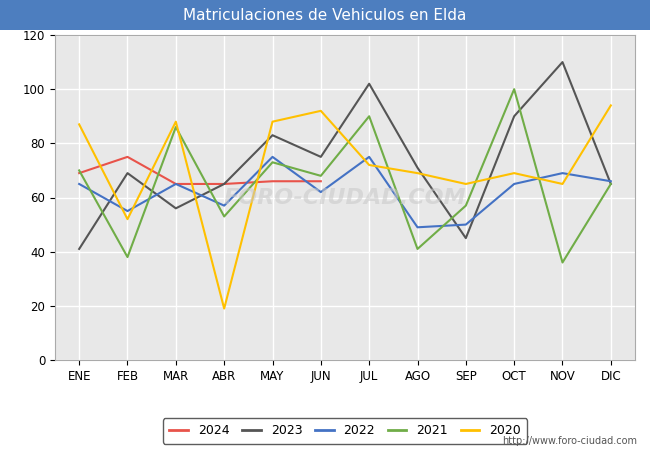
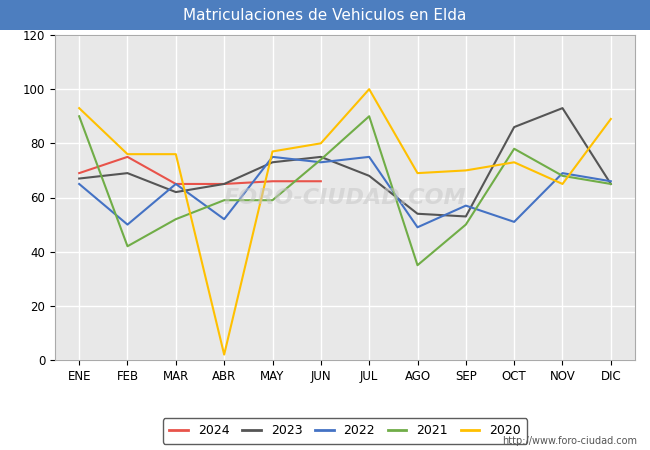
2023/ENE: 41 -> 67
2021/ENE: 70 -> 90
2020/ENE: 87 -> 93
2022/FEB: 55 -> 50
2021/FEB: 38 -> 42
2020/FEB: 52 -> 76
2023/MAR: 56 -> 62
2021/MAR: 86 -> 52
2020/MAR: 88 -> 76
2022/ABR: 57 -> 52
2021/ABR: 53 -> 59
2020/ABR: 19 -> 2
2023/MAY: 83 -> 73
2021/MAY: 73 -> 59
2020/MAY: 88 -> 77
2022/JUN: 62 -> 73
2021/JUN: 68 -> 74
2020/JUN: 92 -> 80
2023/JUL: 102 -> 68
2020/JUL: 72 -> 100
2023/AGO: 71 -> 54
2021/AGO: 41 -> 35
2023/SEP: 45 -> 53
2022/SEP: 50 -> 57
2021/SEP: 57 -> 50
2020/SEP: 65 -> 70
2023/OCT: 90 -> 86
2022/OCT: 65 -> 51
2021/OCT: 100 -> 78
2020/OCT: 69 -> 73
2023/NOV: 110 -> 93
2021/NOV: 36 -> 68
2020/DIC: 94 -> 89
